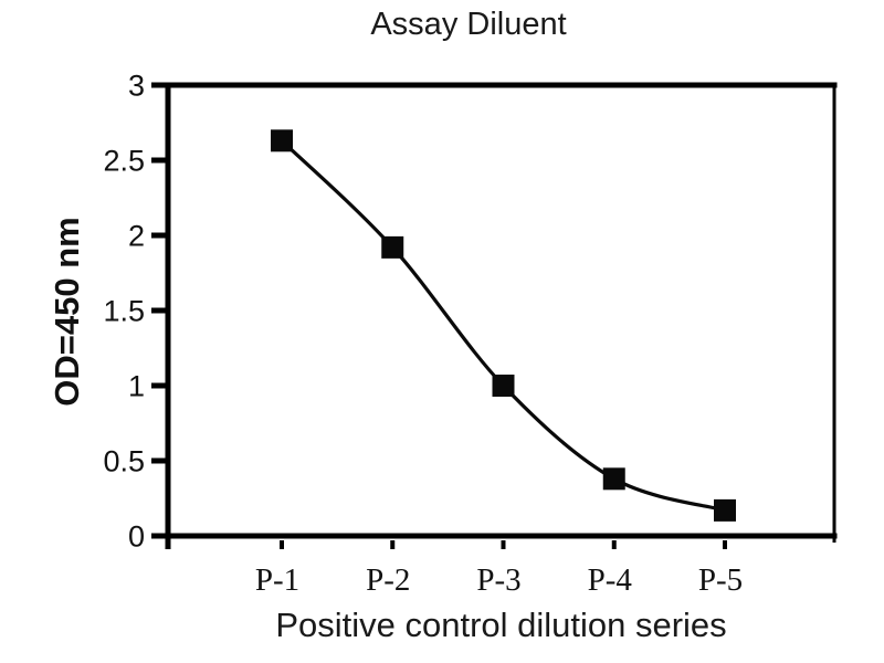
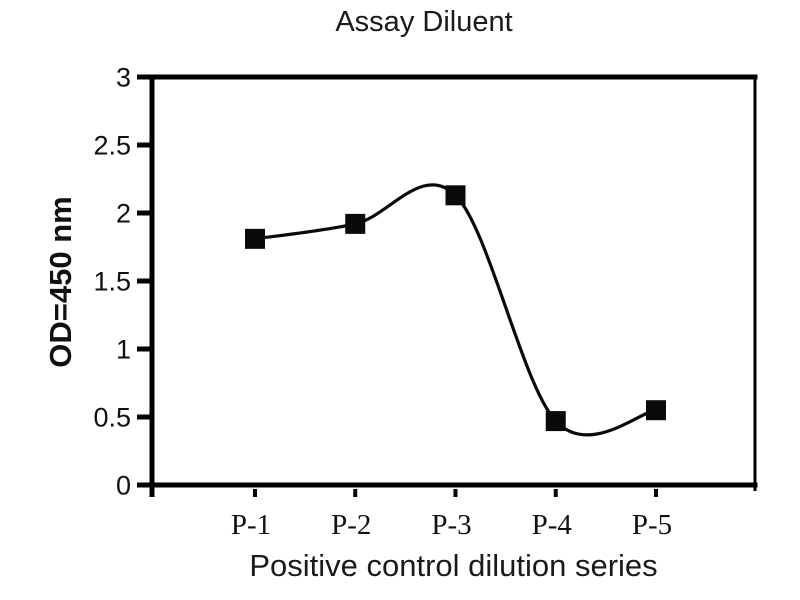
P-1: 2.63 -> 1.81
P-3: 1.00 -> 2.13
P-4: 0.38 -> 0.47
P-5: 0.17 -> 0.55
